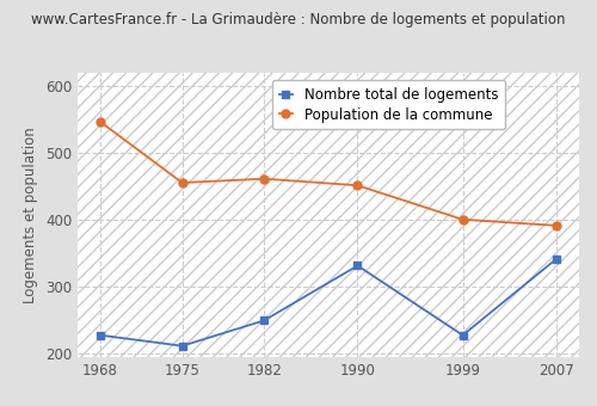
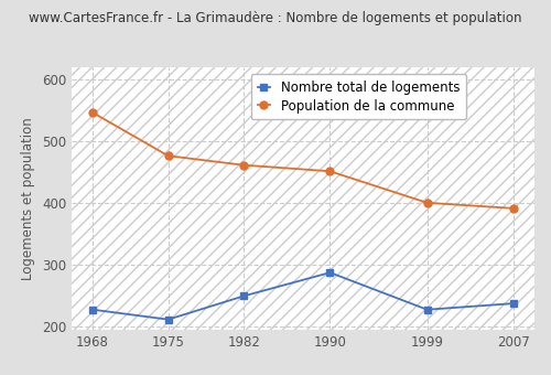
Population de la commune/1975: 456 -> 477
Nombre total de logements/1990: 332 -> 288
Nombre total de logements/2007: 342 -> 238
